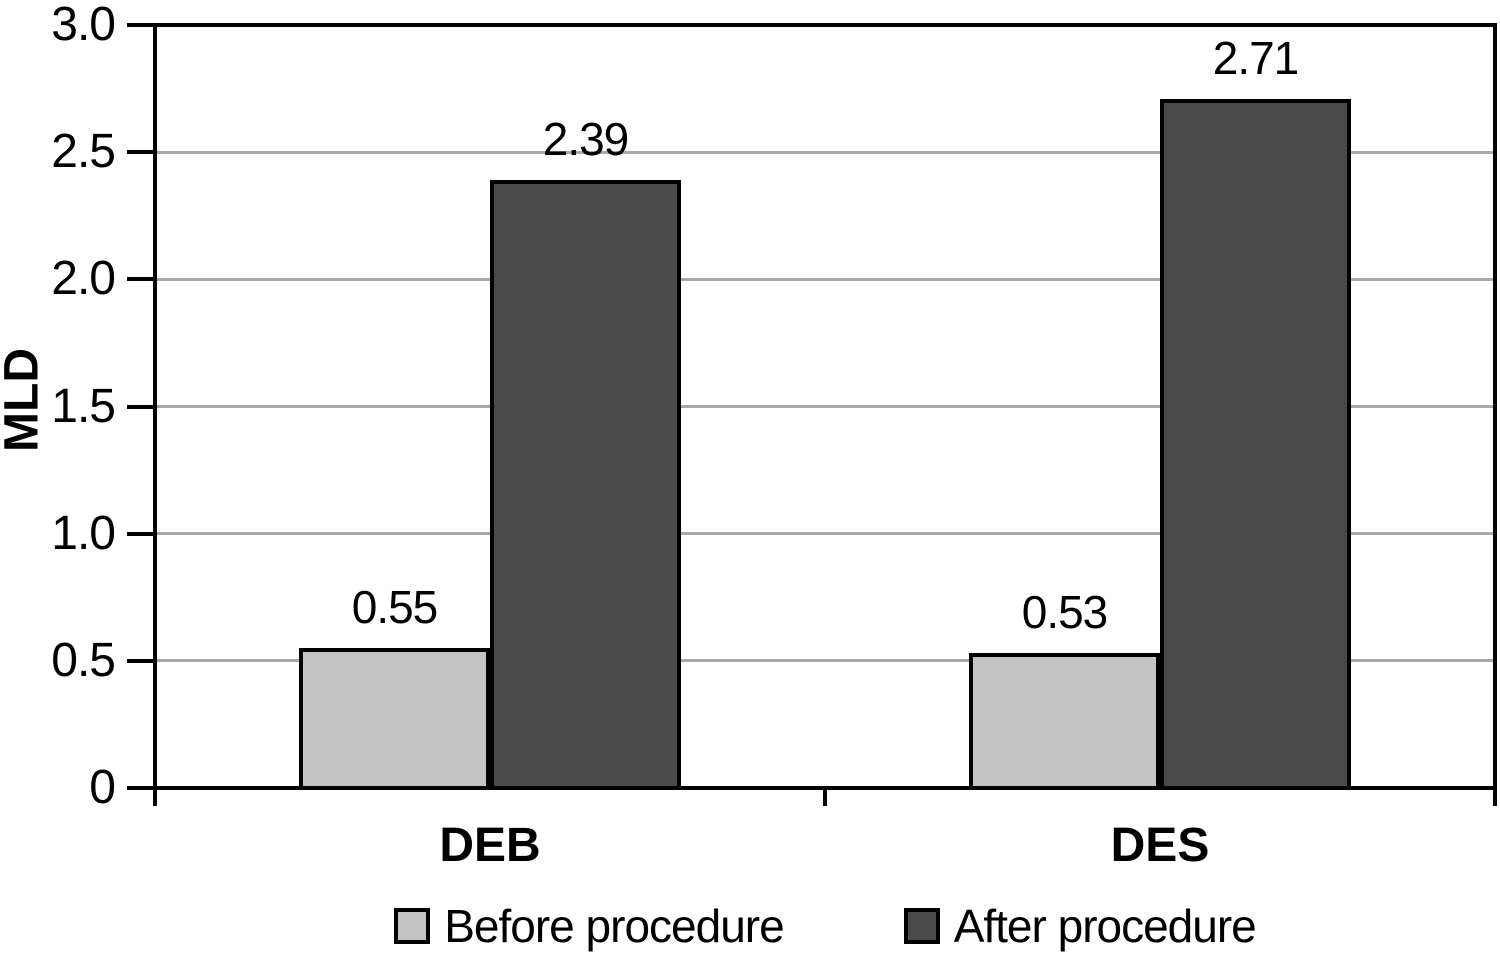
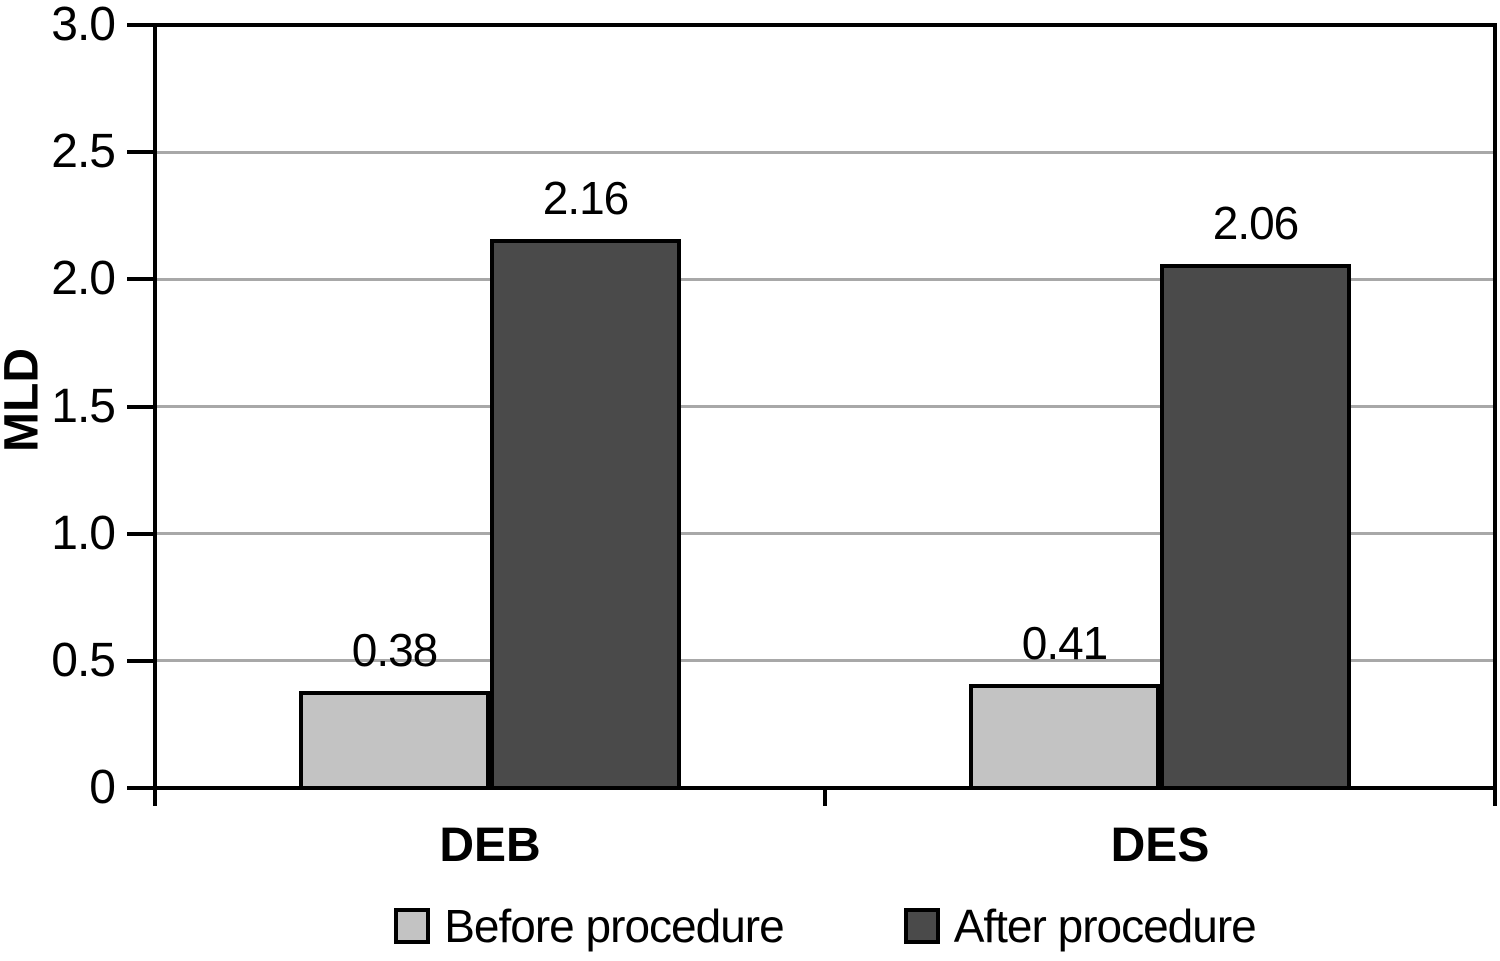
Before procedure/DEB: 0.55 -> 0.38
After procedure/DEB: 2.39 -> 2.16
Before procedure/DES: 0.53 -> 0.41
After procedure/DES: 2.71 -> 2.06
